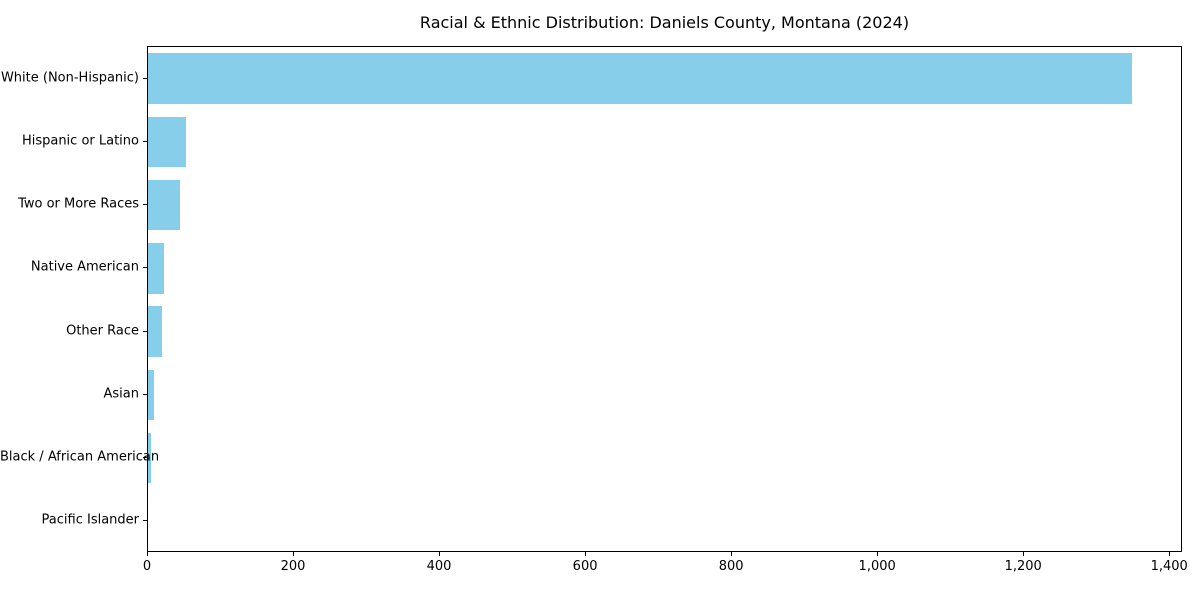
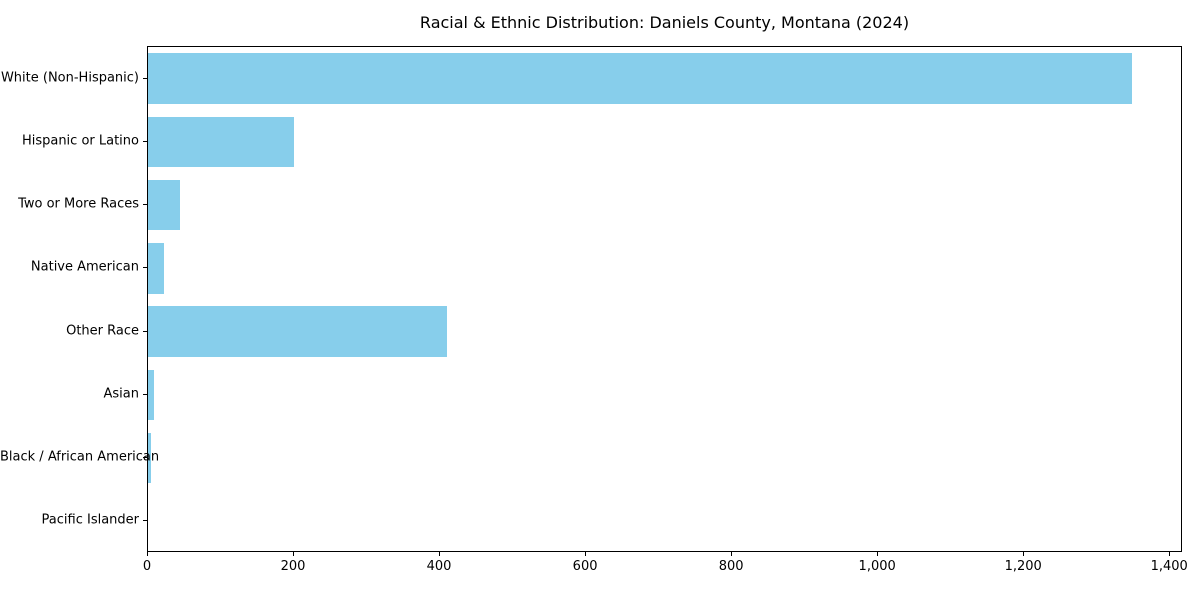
Hispanic or Latino: 50 -> 200
Other Race: 20 -> 410
